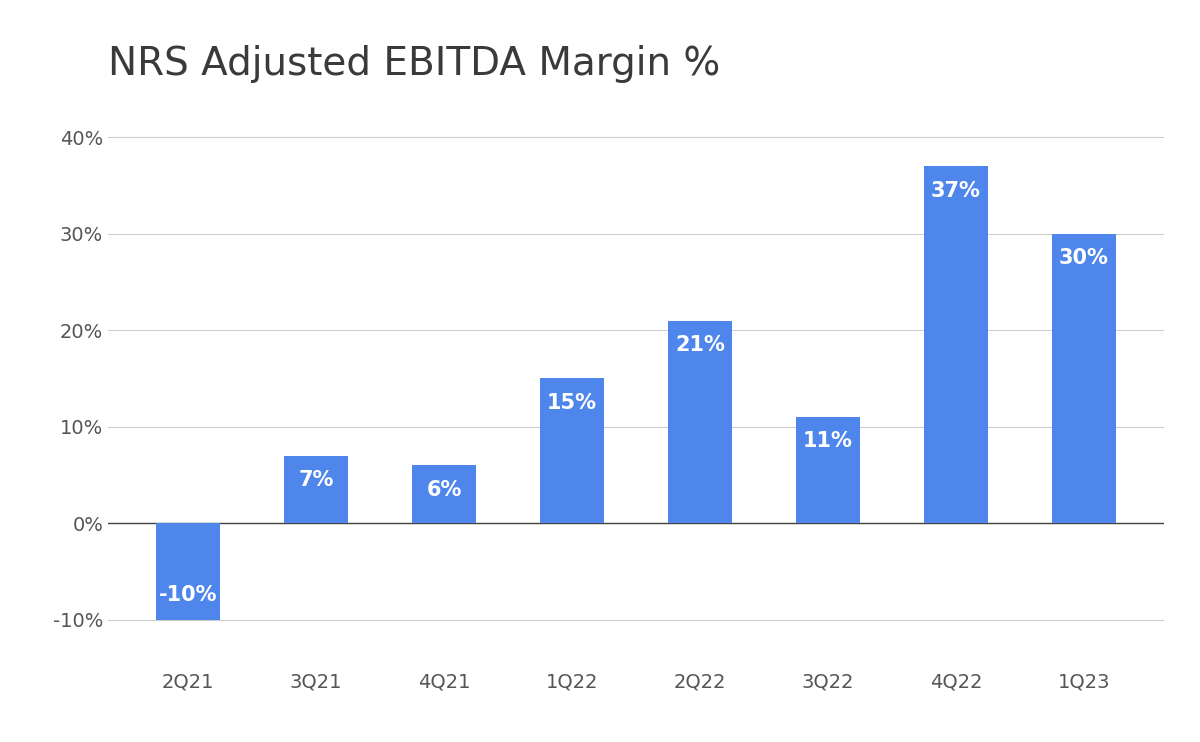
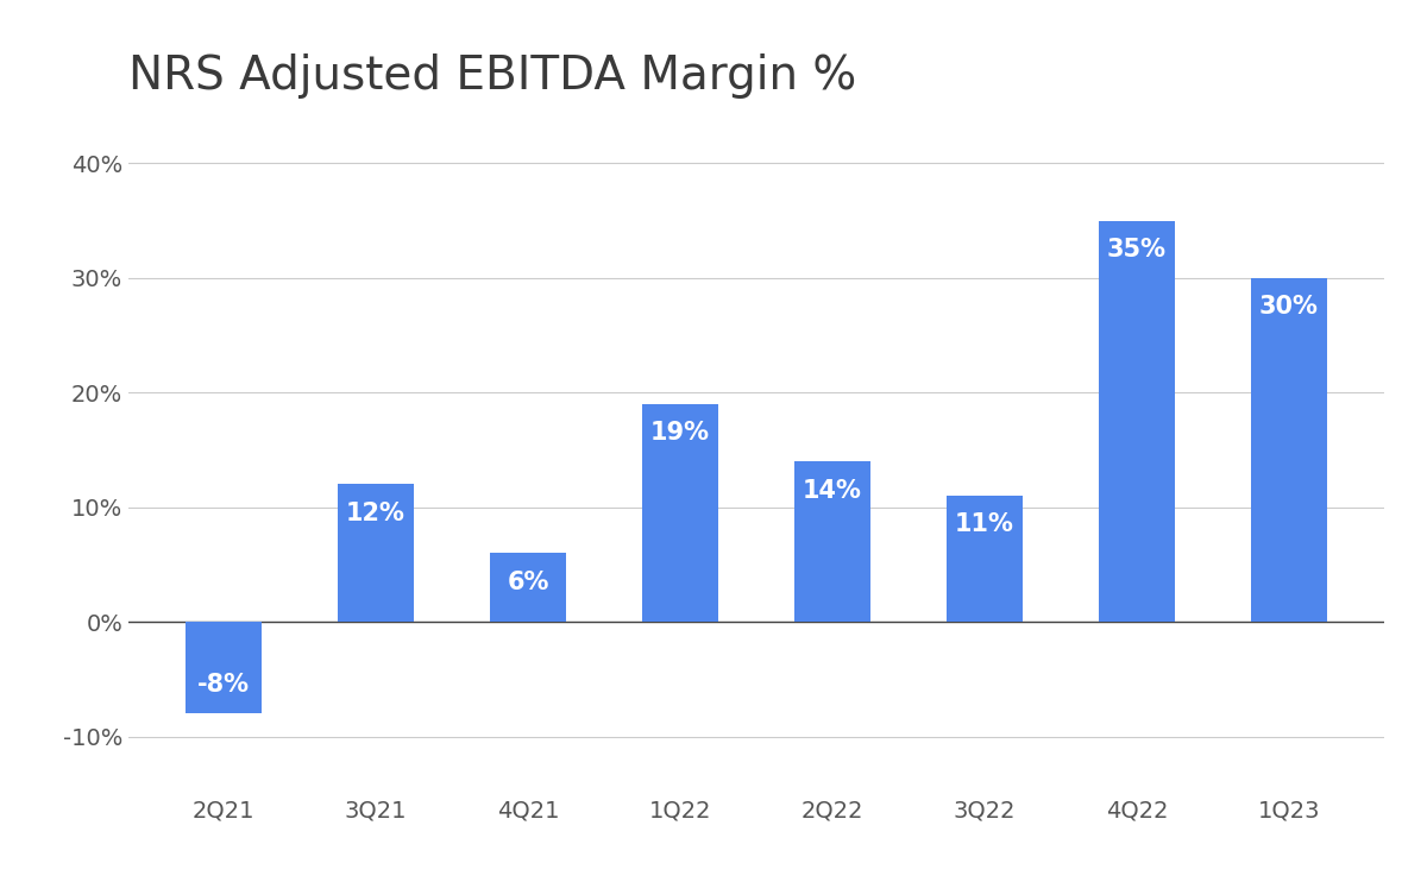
2Q21: -10% -> -8%
3Q21: 7% -> 12%
1Q22: 15% -> 19%
2Q22: 21% -> 14%
4Q22: 37% -> 35%
